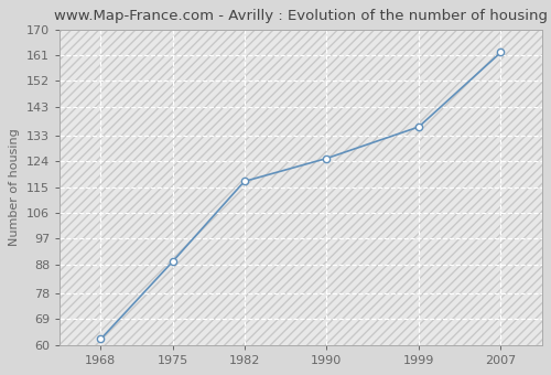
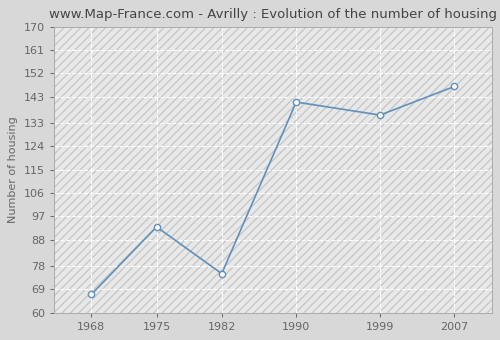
1968: 62 -> 67
1975: 89 -> 93
1982: 117 -> 75
1990: 125 -> 141
2007: 162 -> 147
